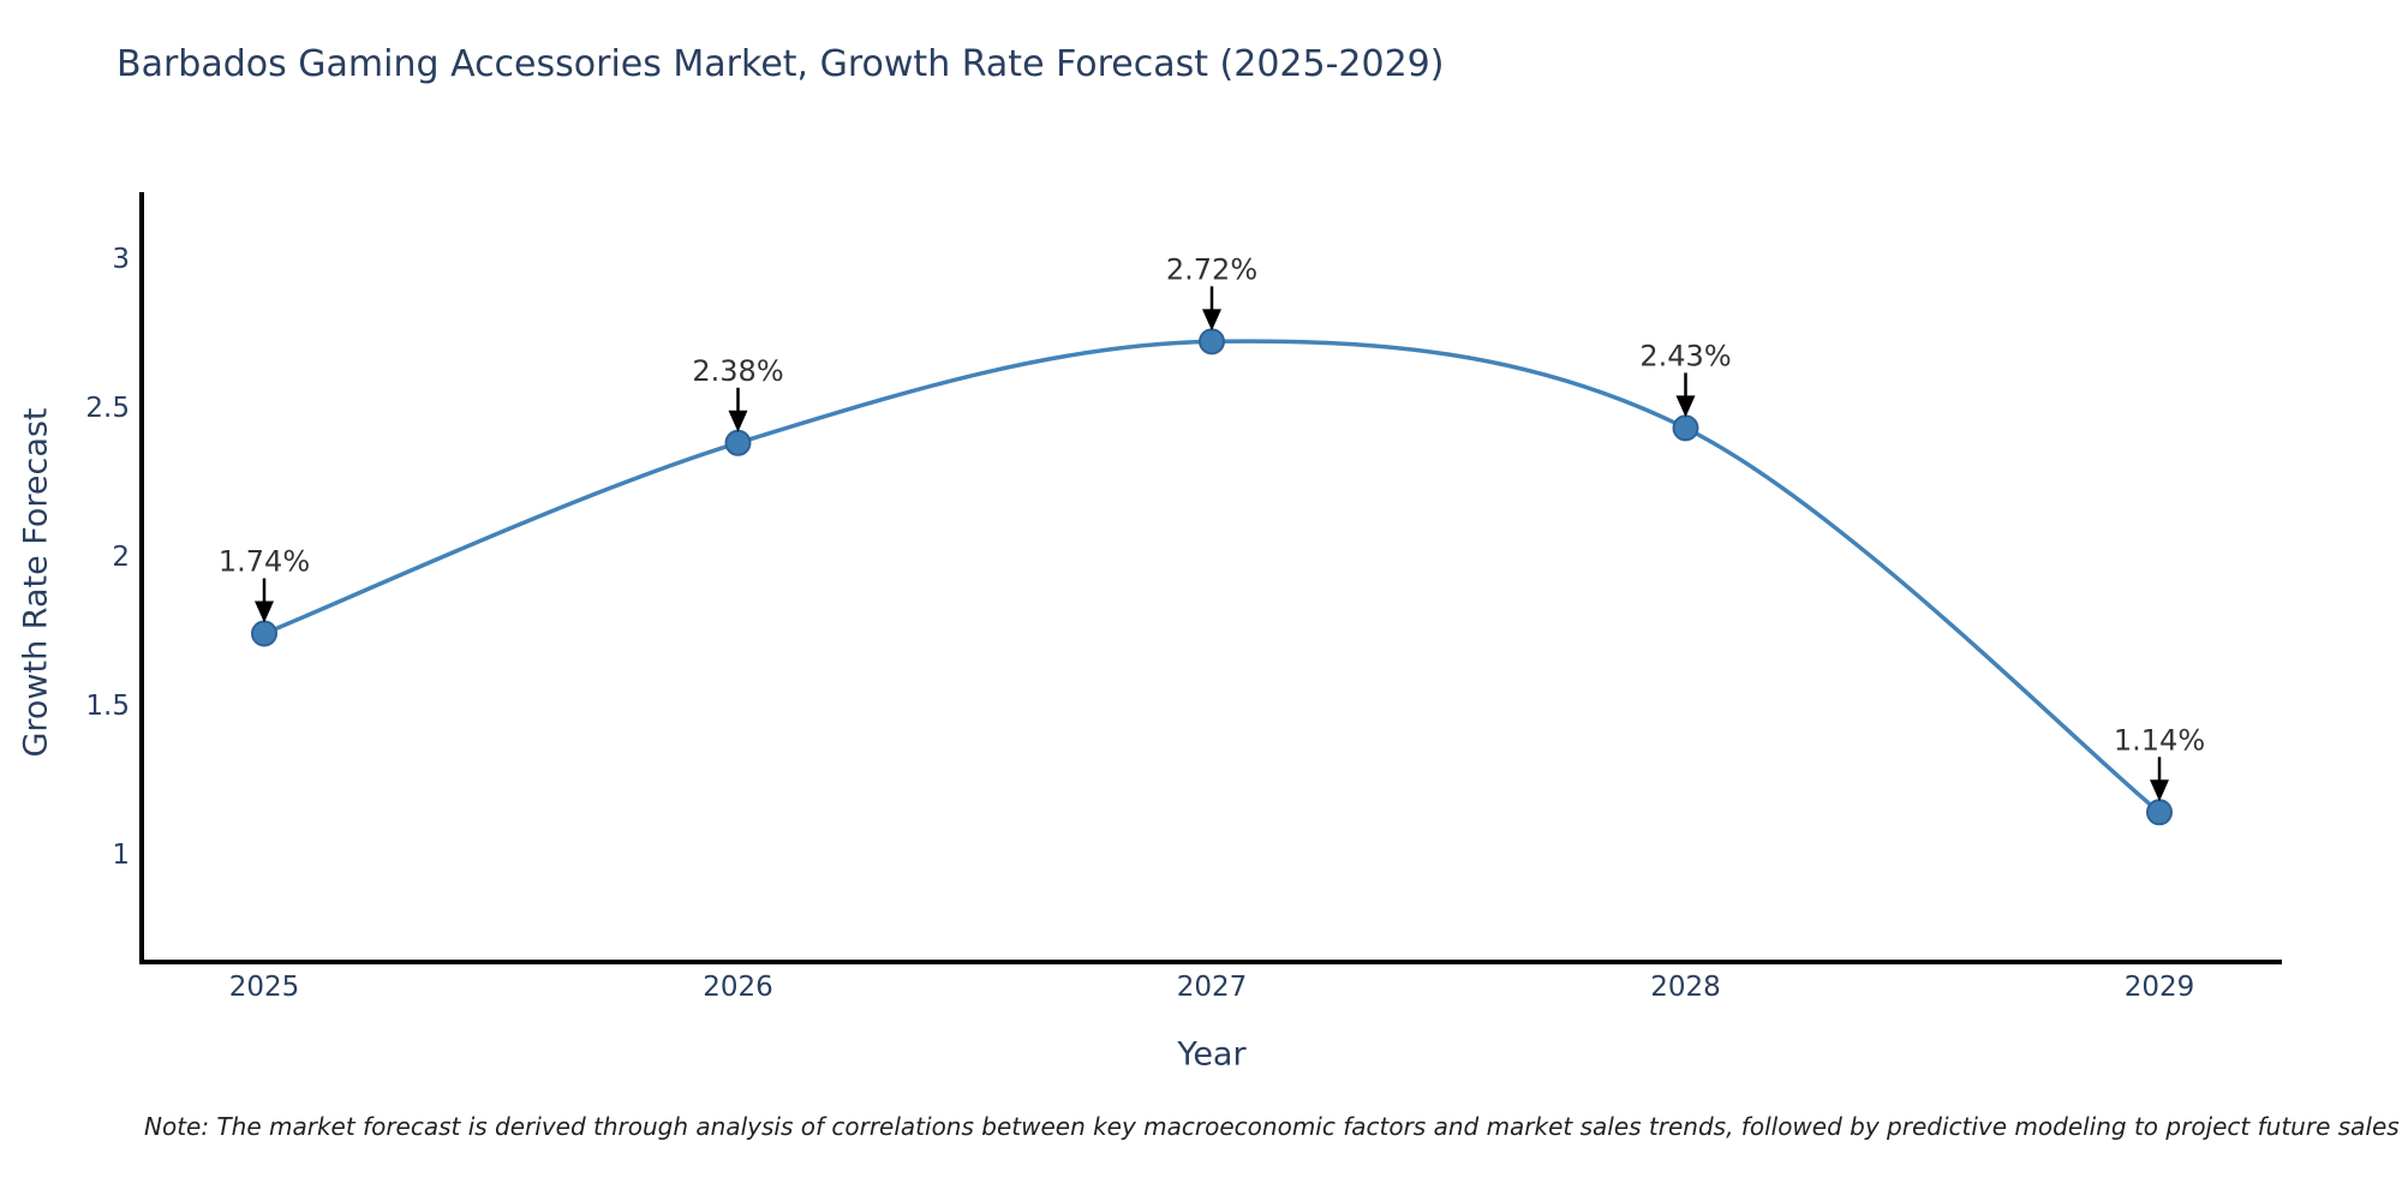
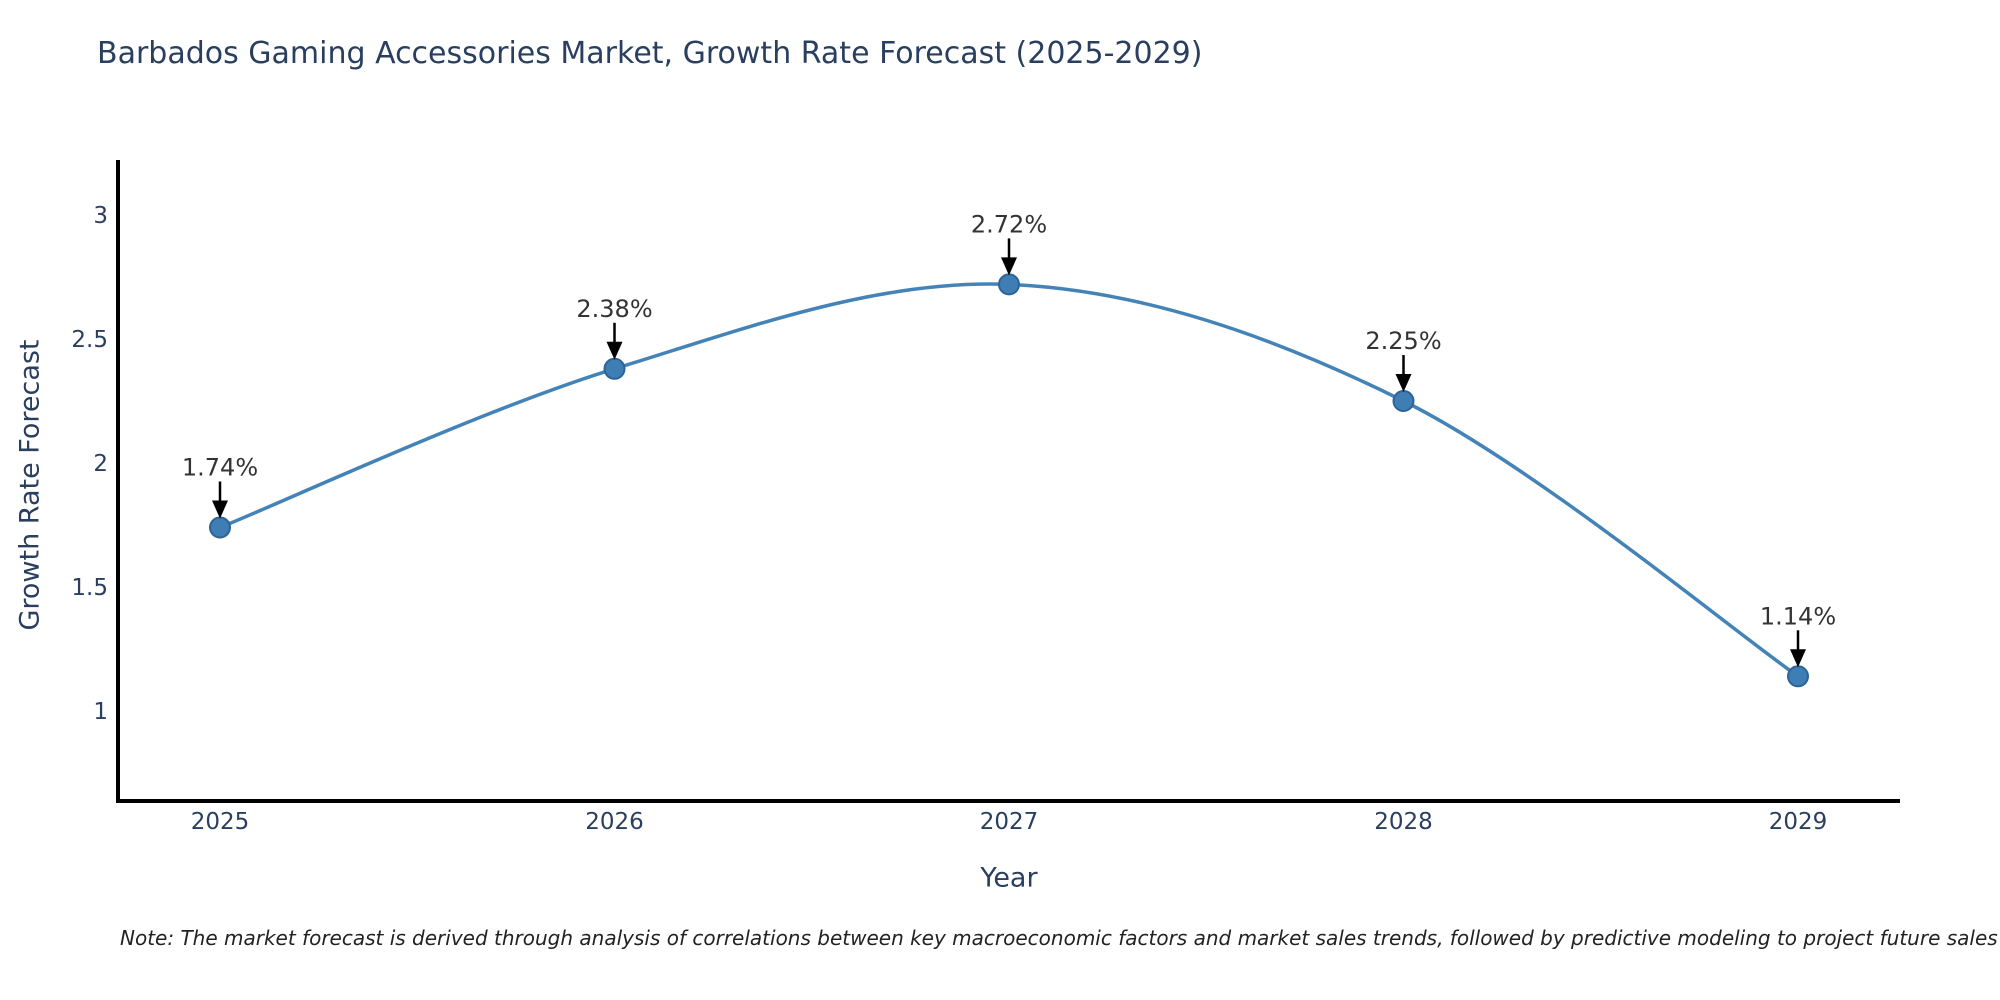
2028: 2.43% -> 2.25%
